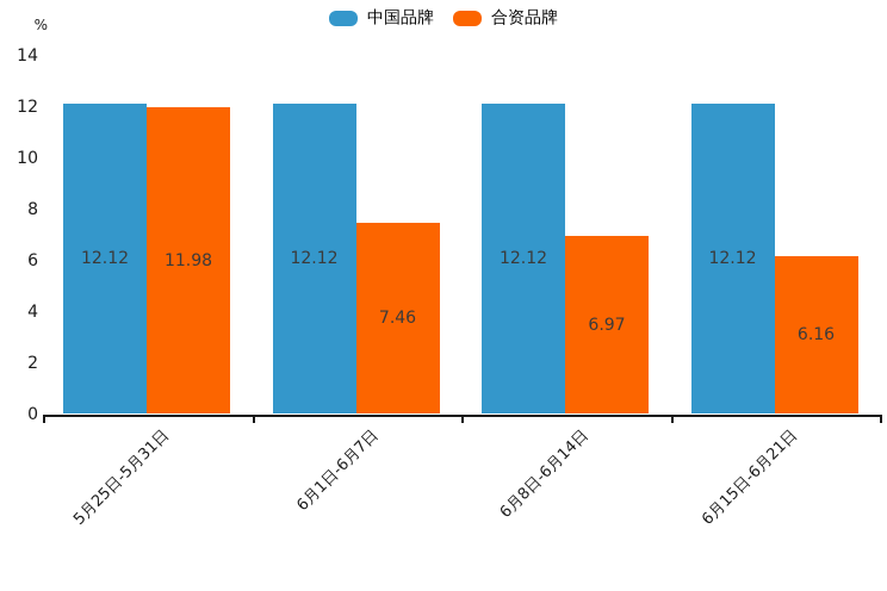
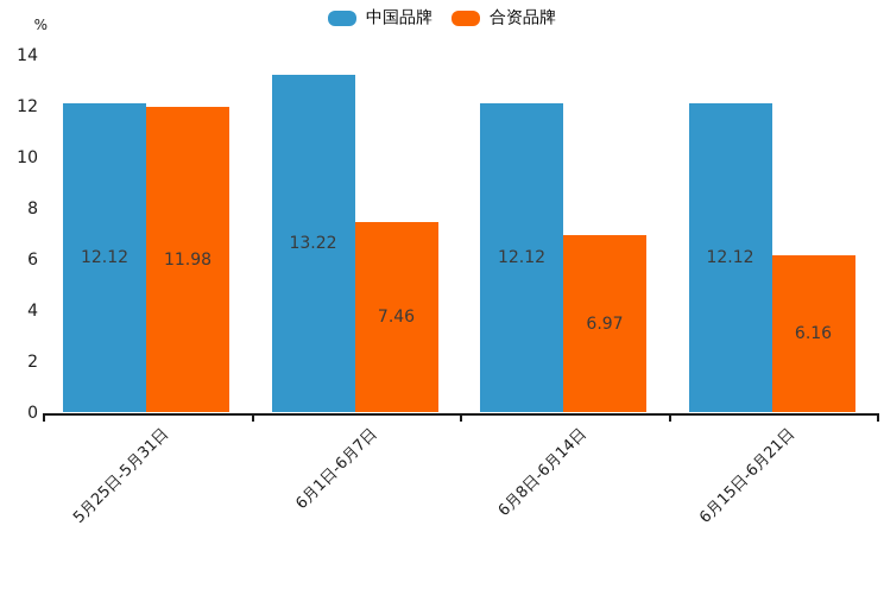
中国品牌/6月1日-6月7日: 12.12 -> 13.22
